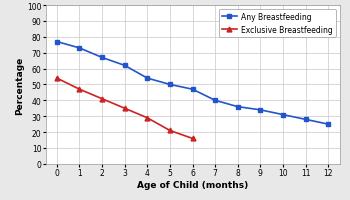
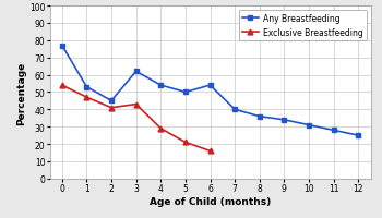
Any Breastfeeding/1: 73 -> 53
Any Breastfeeding/2: 67 -> 45
Exclusive Breastfeeding/3: 35 -> 43
Any Breastfeeding/6: 47 -> 54
